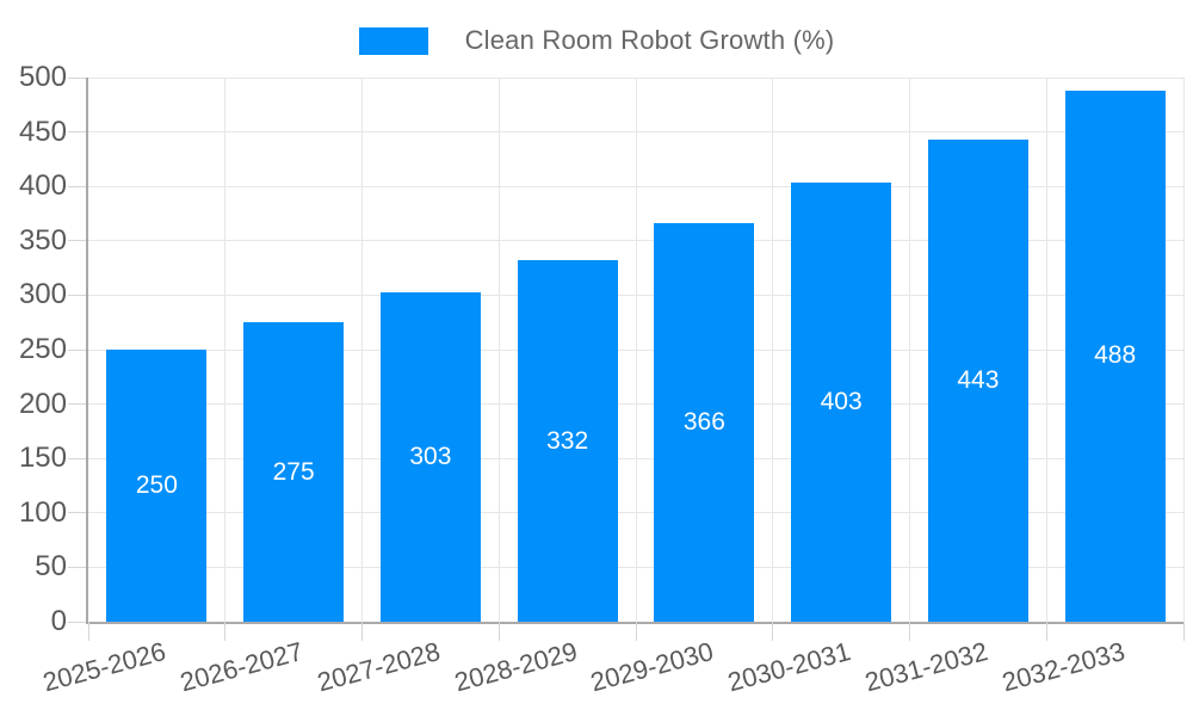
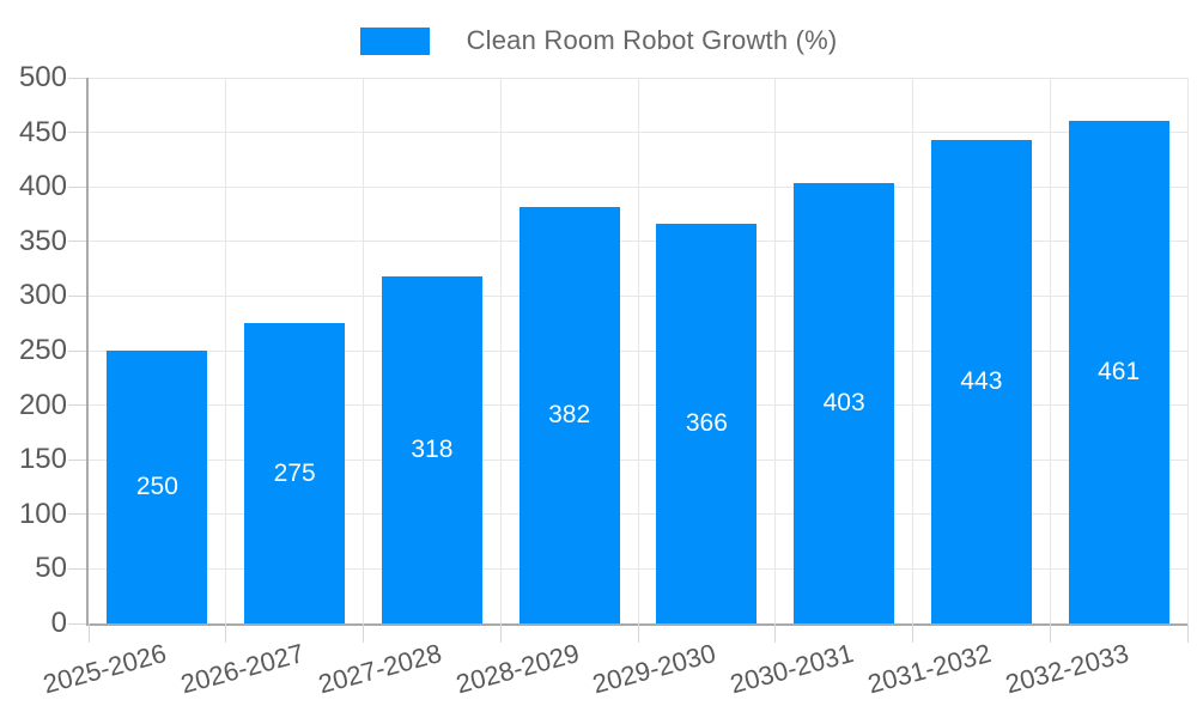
2027-2028: 303 -> 318
2028-2029: 332 -> 382
2032-2033: 488 -> 461
